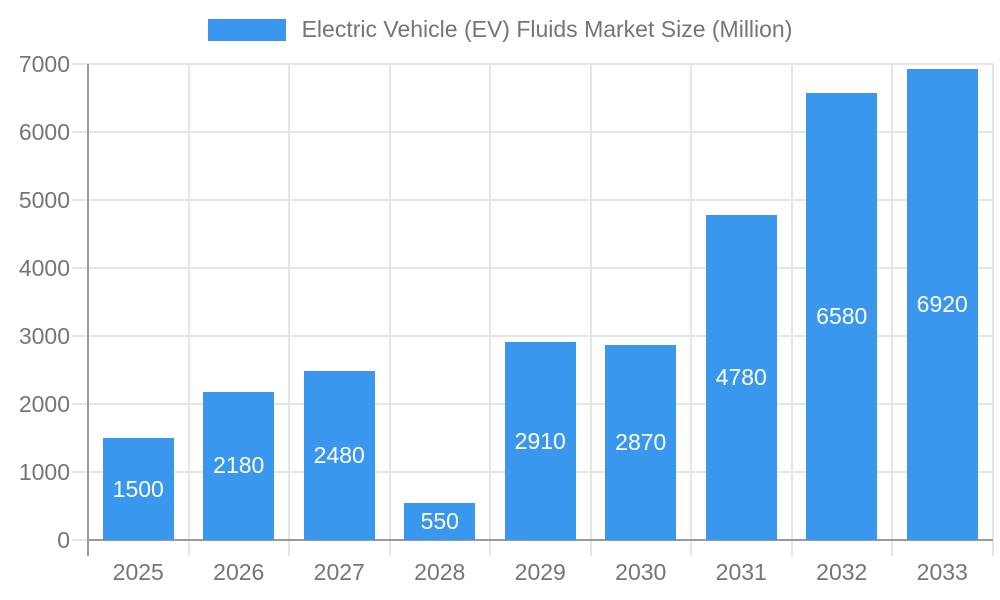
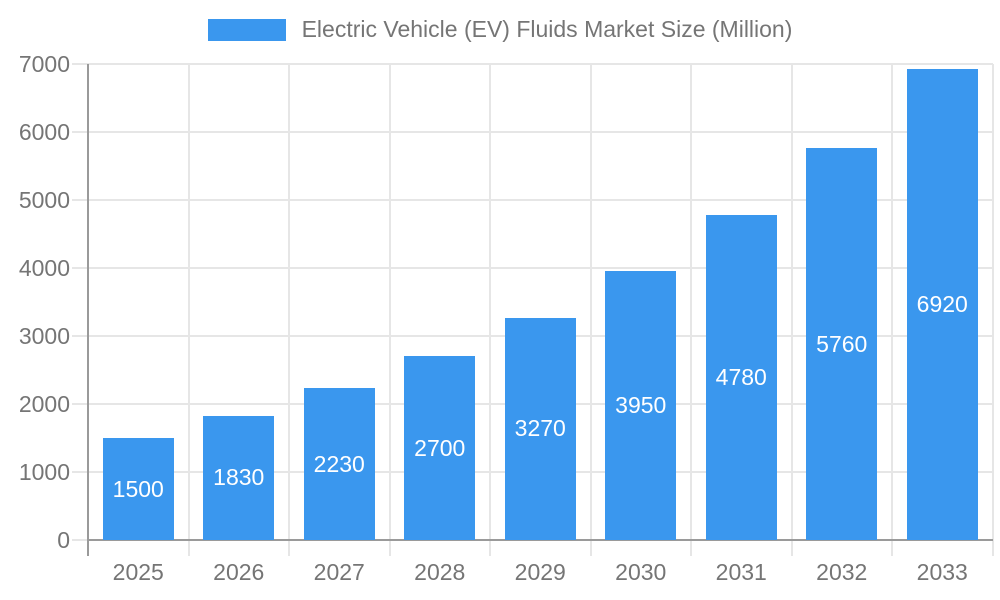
2026: 2180 -> 1830
2027: 2480 -> 2230
2028: 550 -> 2700
2029: 2910 -> 3270
2030: 2870 -> 3950
2032: 6580 -> 5760
